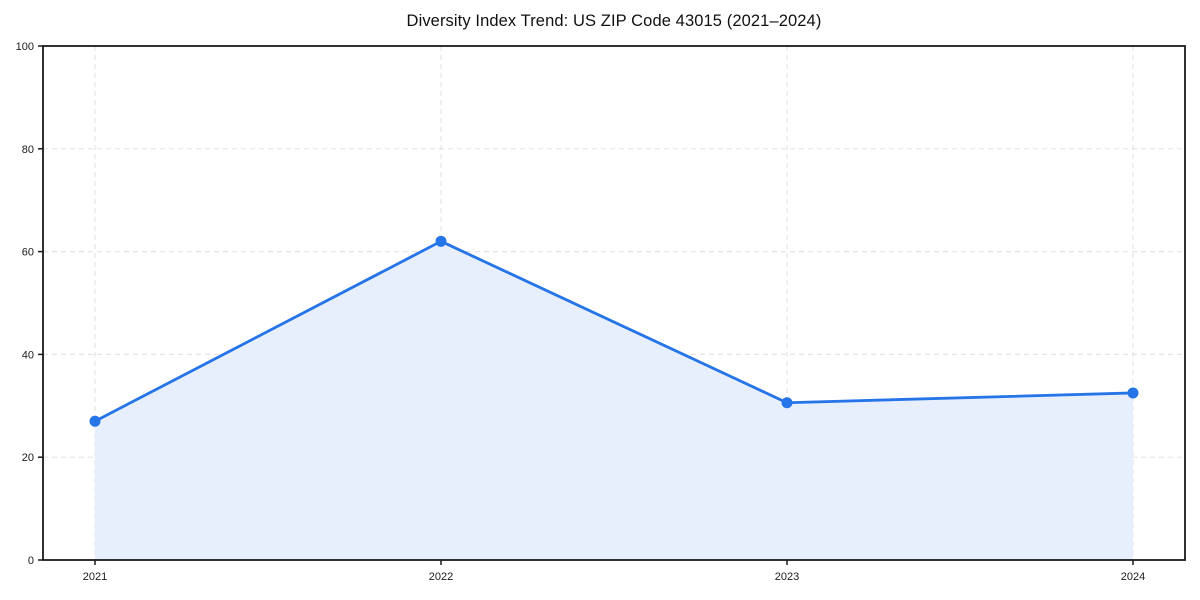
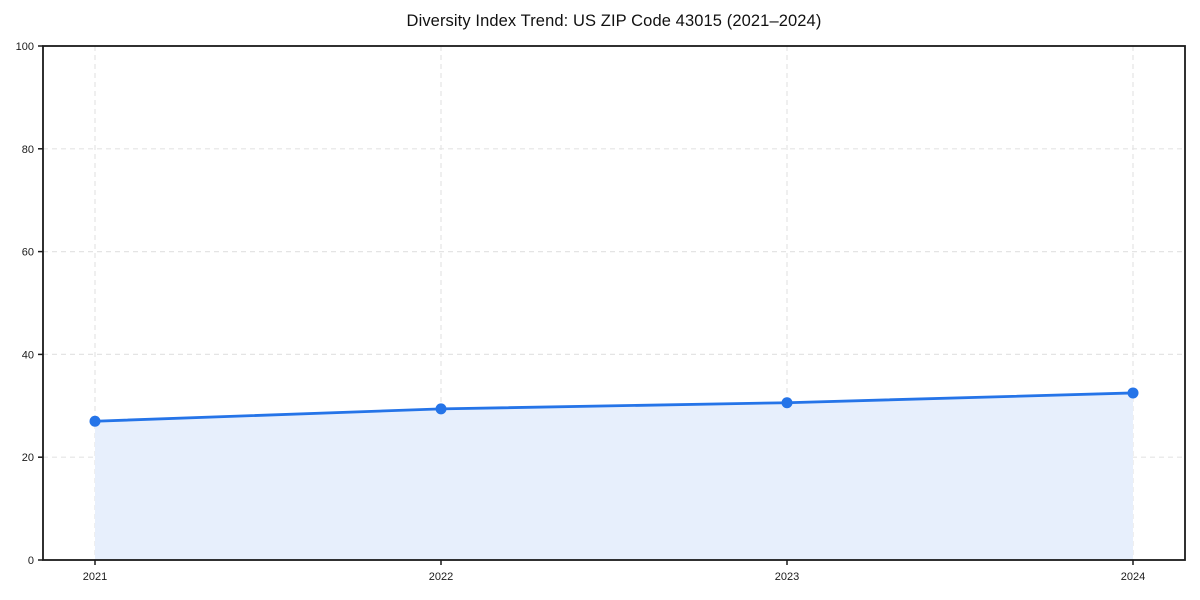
2022: 62 -> 29
